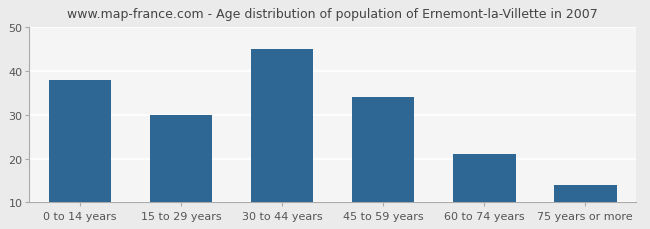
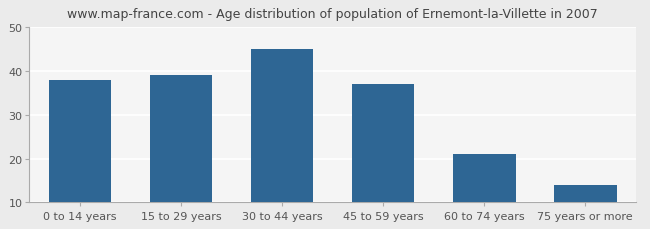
15 to 29 years: 30 -> 39
45 to 59 years: 34 -> 37
